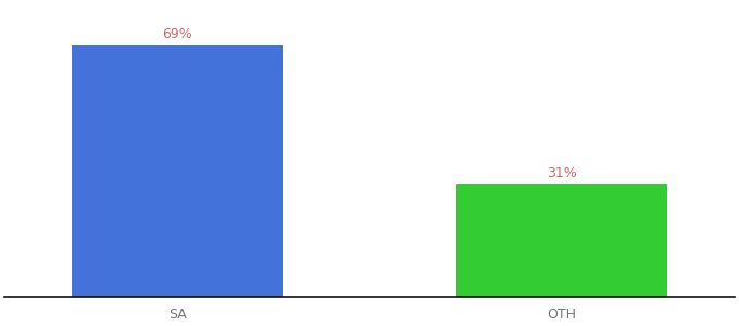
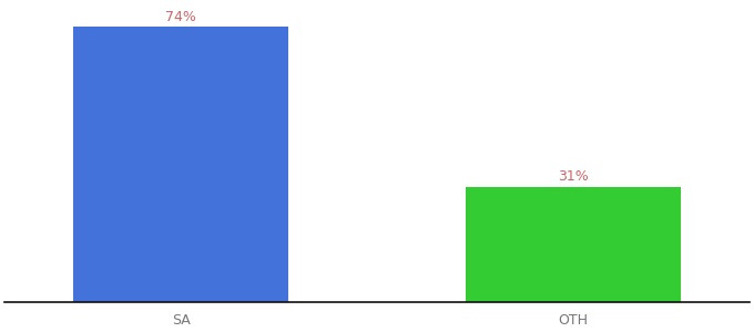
SA: 69% -> 74%
